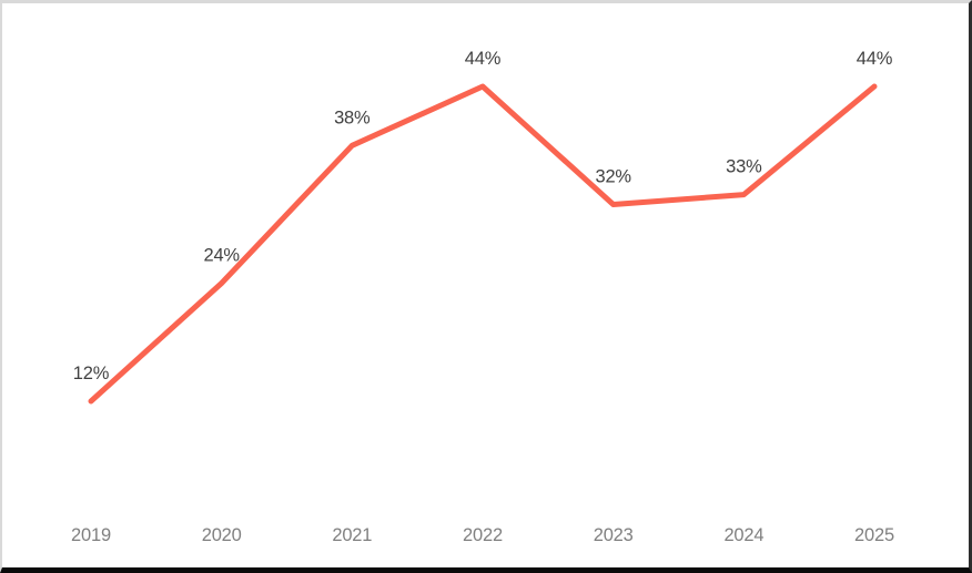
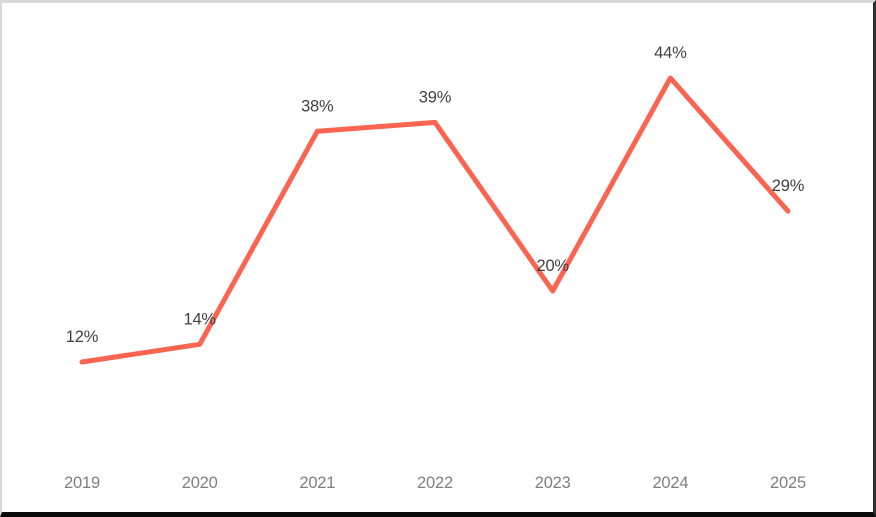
2020: 24% -> 14%
2022: 44% -> 39%
2023: 32% -> 20%
2024: 33% -> 44%
2025: 44% -> 29%
